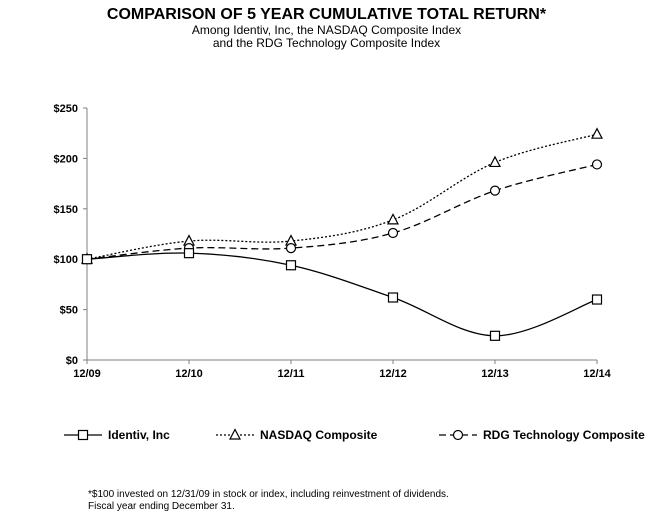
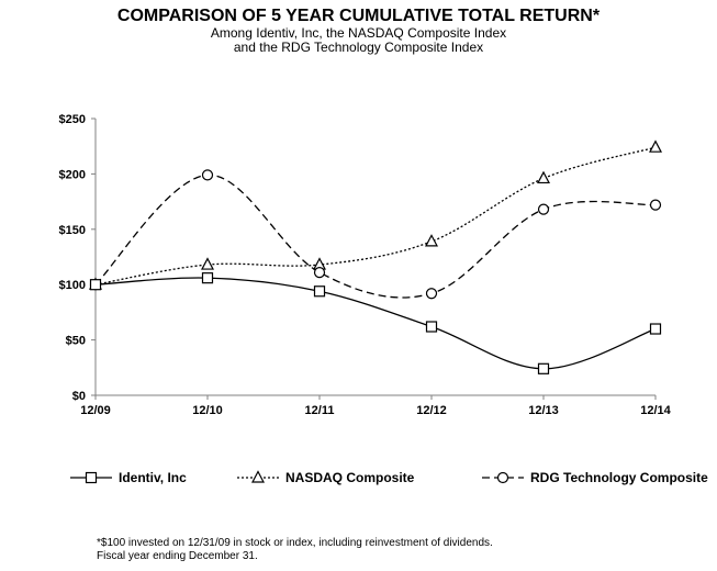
RDG Technology Composite/12/10: $111 -> $199
RDG Technology Composite/12/12: $126 -> $92
RDG Technology Composite/12/14: $194 -> $172
